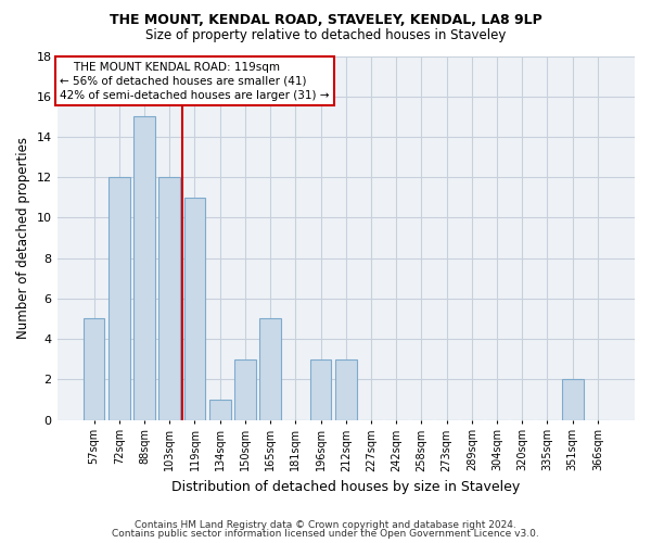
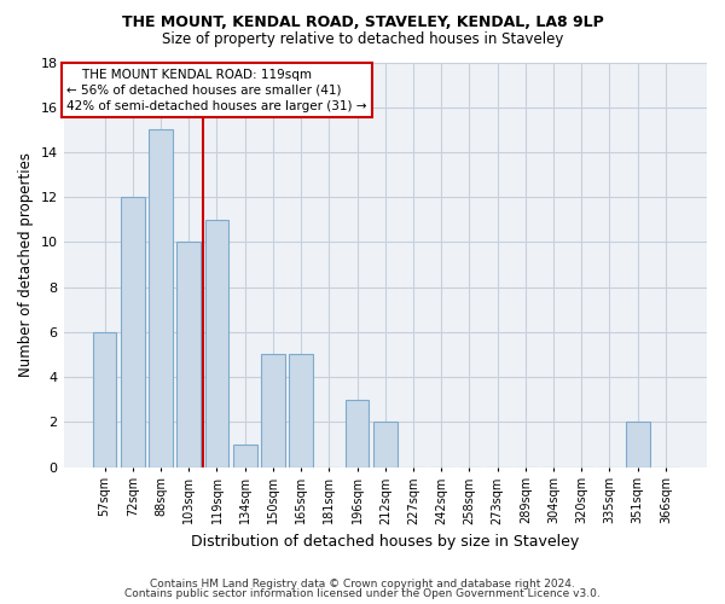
57sqm: 5 -> 6
103sqm: 12 -> 10
150sqm: 3 -> 5
212sqm: 3 -> 2
